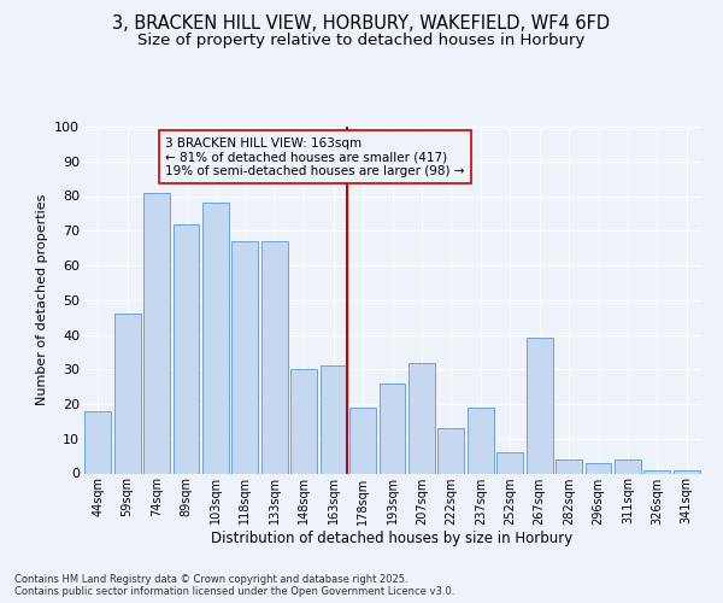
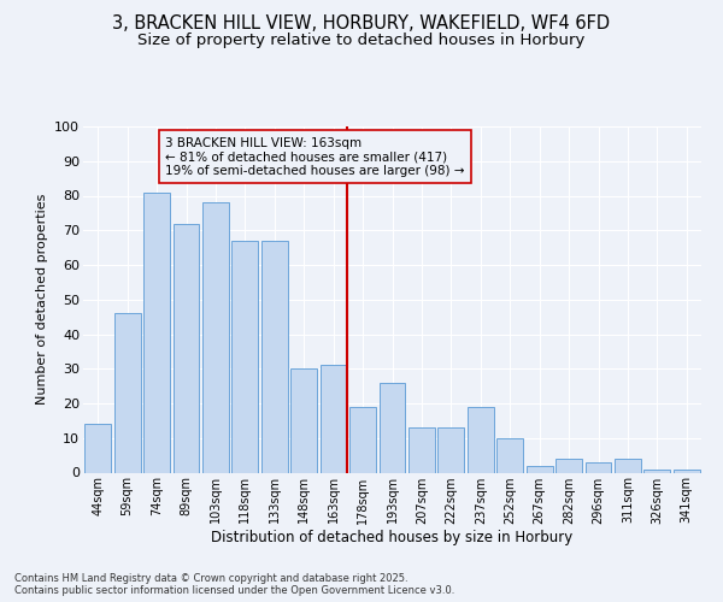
44sqm: 18 -> 14
207sqm: 32 -> 13
252sqm: 6 -> 10
267sqm: 39 -> 2
